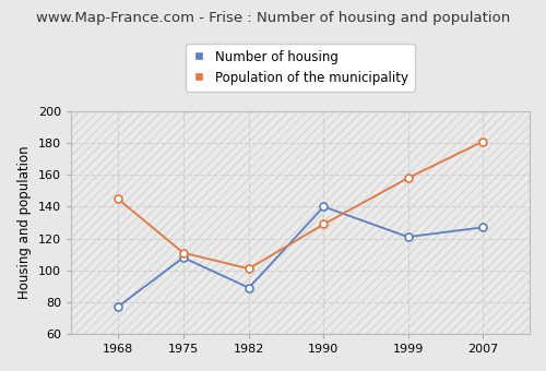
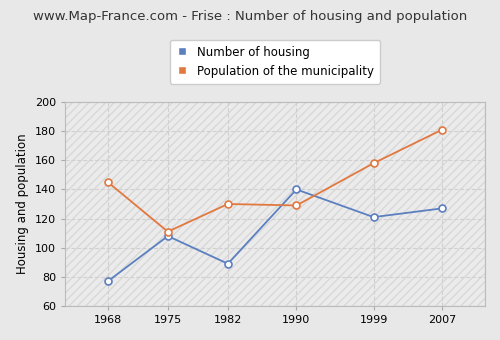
Population of the municipality/1982: 101 -> 130
